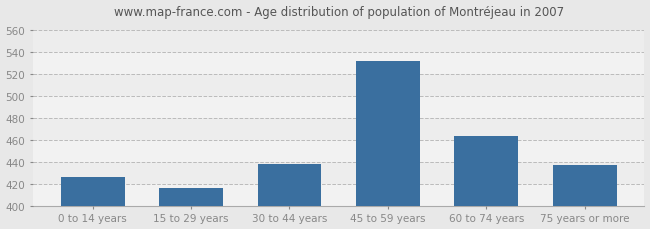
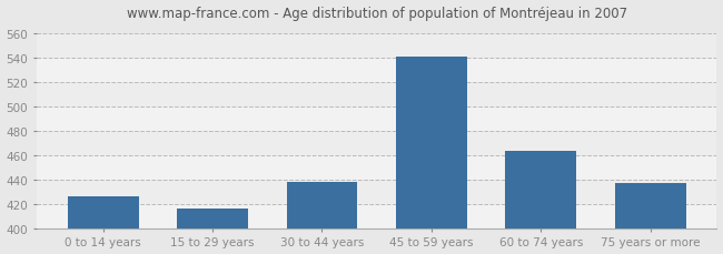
45 to 59 years: 532 -> 541
